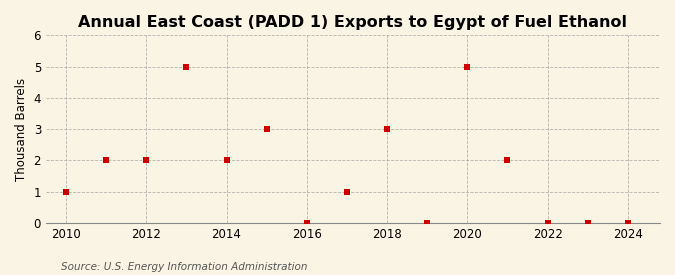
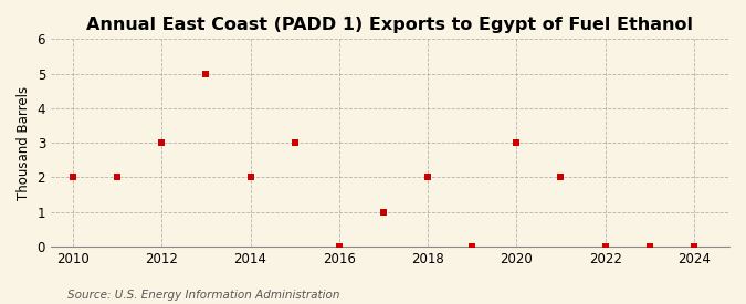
2010: 1 -> 2
2012: 2 -> 3
2018: 3 -> 2
2020: 5 -> 3
